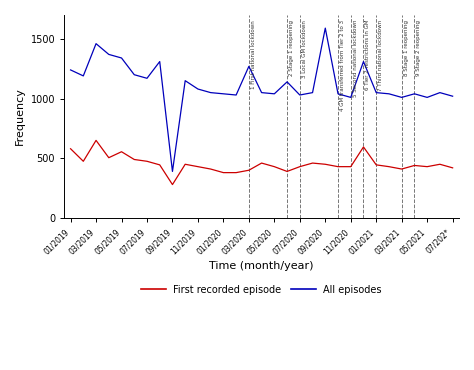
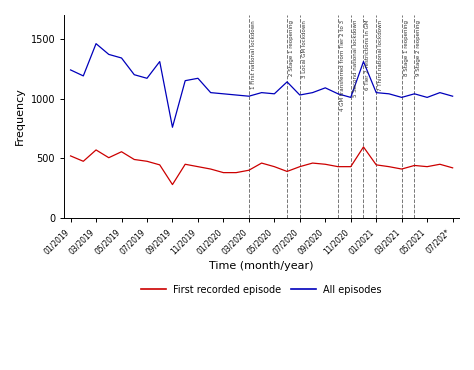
First recorded episode/01/2019: 580 -> 520
First recorded episode/03/2019: 650 -> 570
All episodes/09/2019: 390 -> 760
All episodes/11/2019: 1080 -> 1170
All episodes/03/2020: 1270 -> 1020
All episodes/09/2020: 1590 -> 1090
